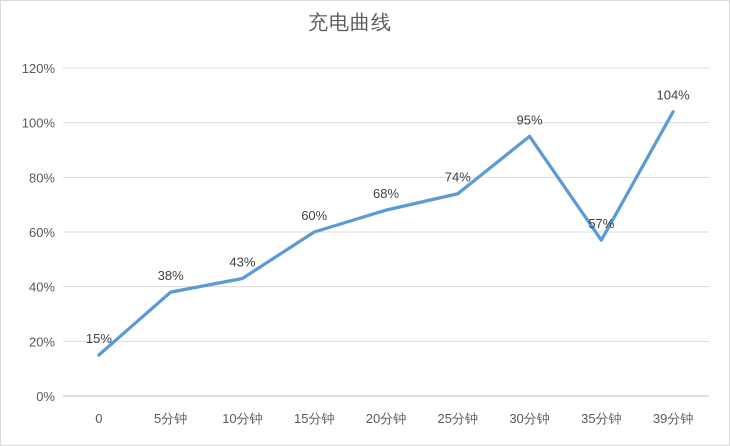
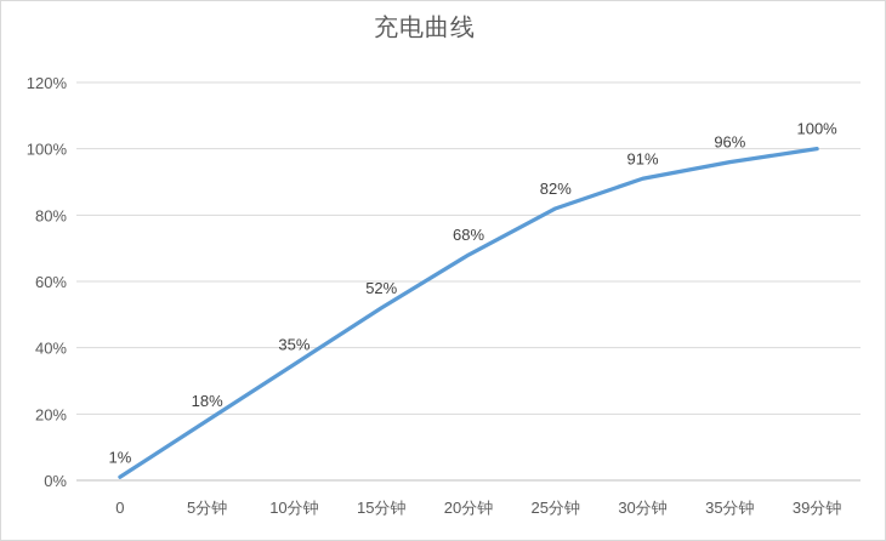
0: 15% -> 1%
5分钟: 38% -> 18%
10分钟: 43% -> 35%
15分钟: 60% -> 52%
25分钟: 74% -> 82%
30分钟: 95% -> 91%
35分钟: 57% -> 96%
39分钟: 104% -> 100%
